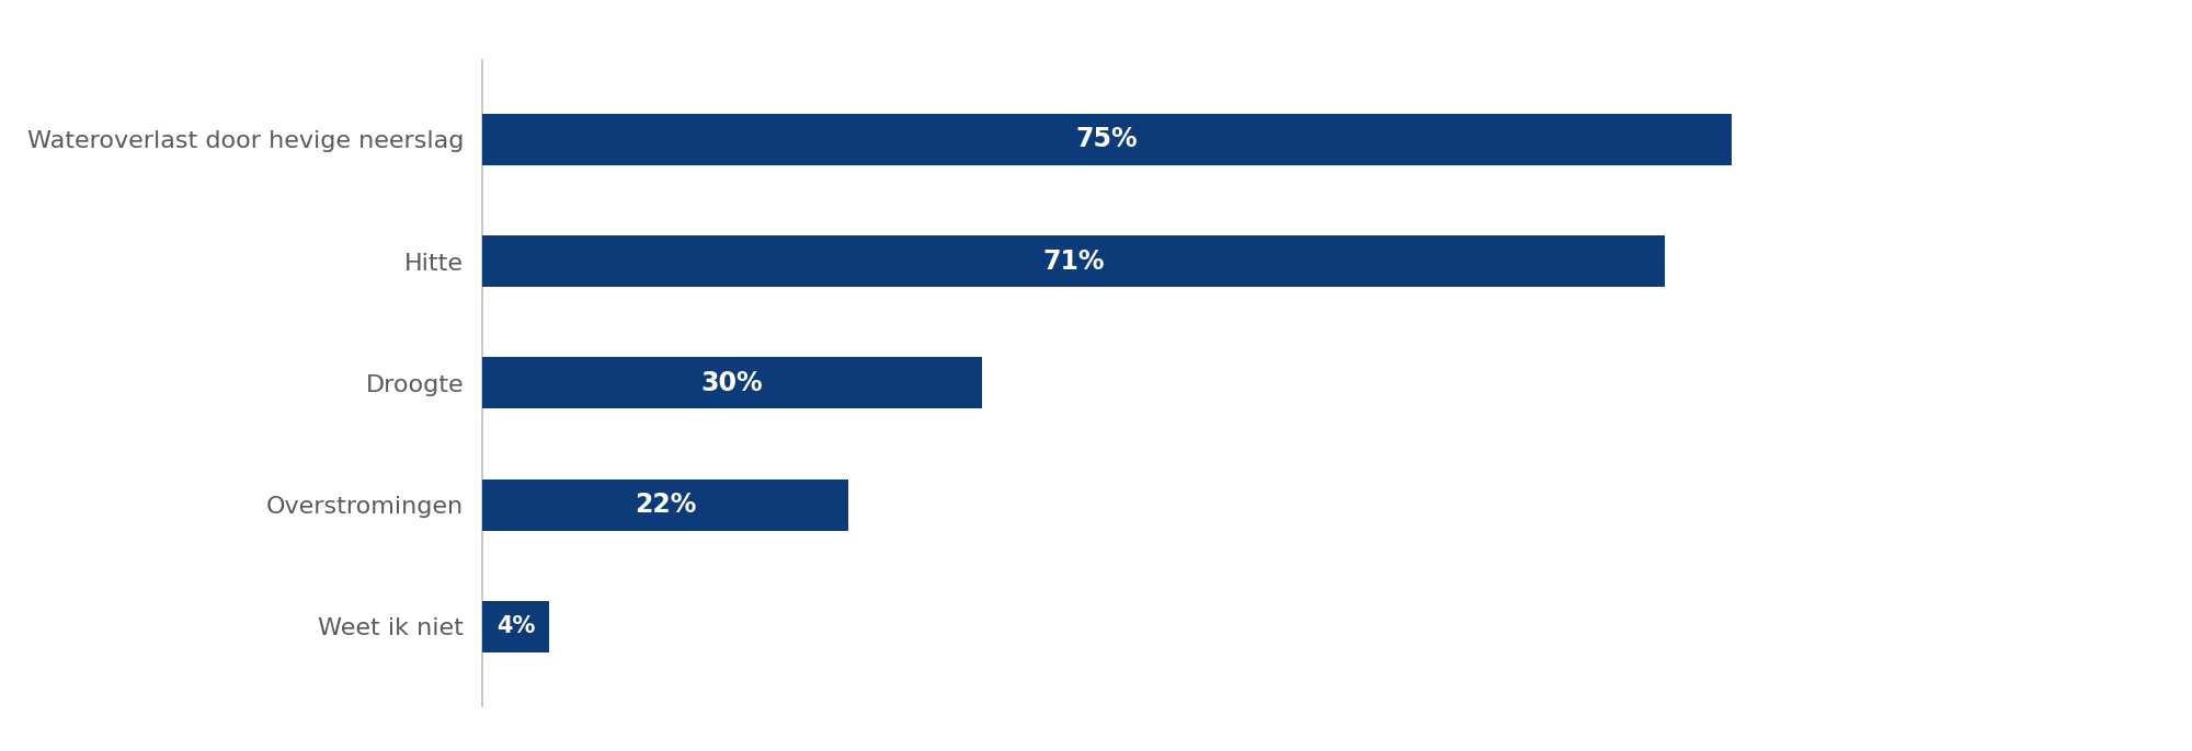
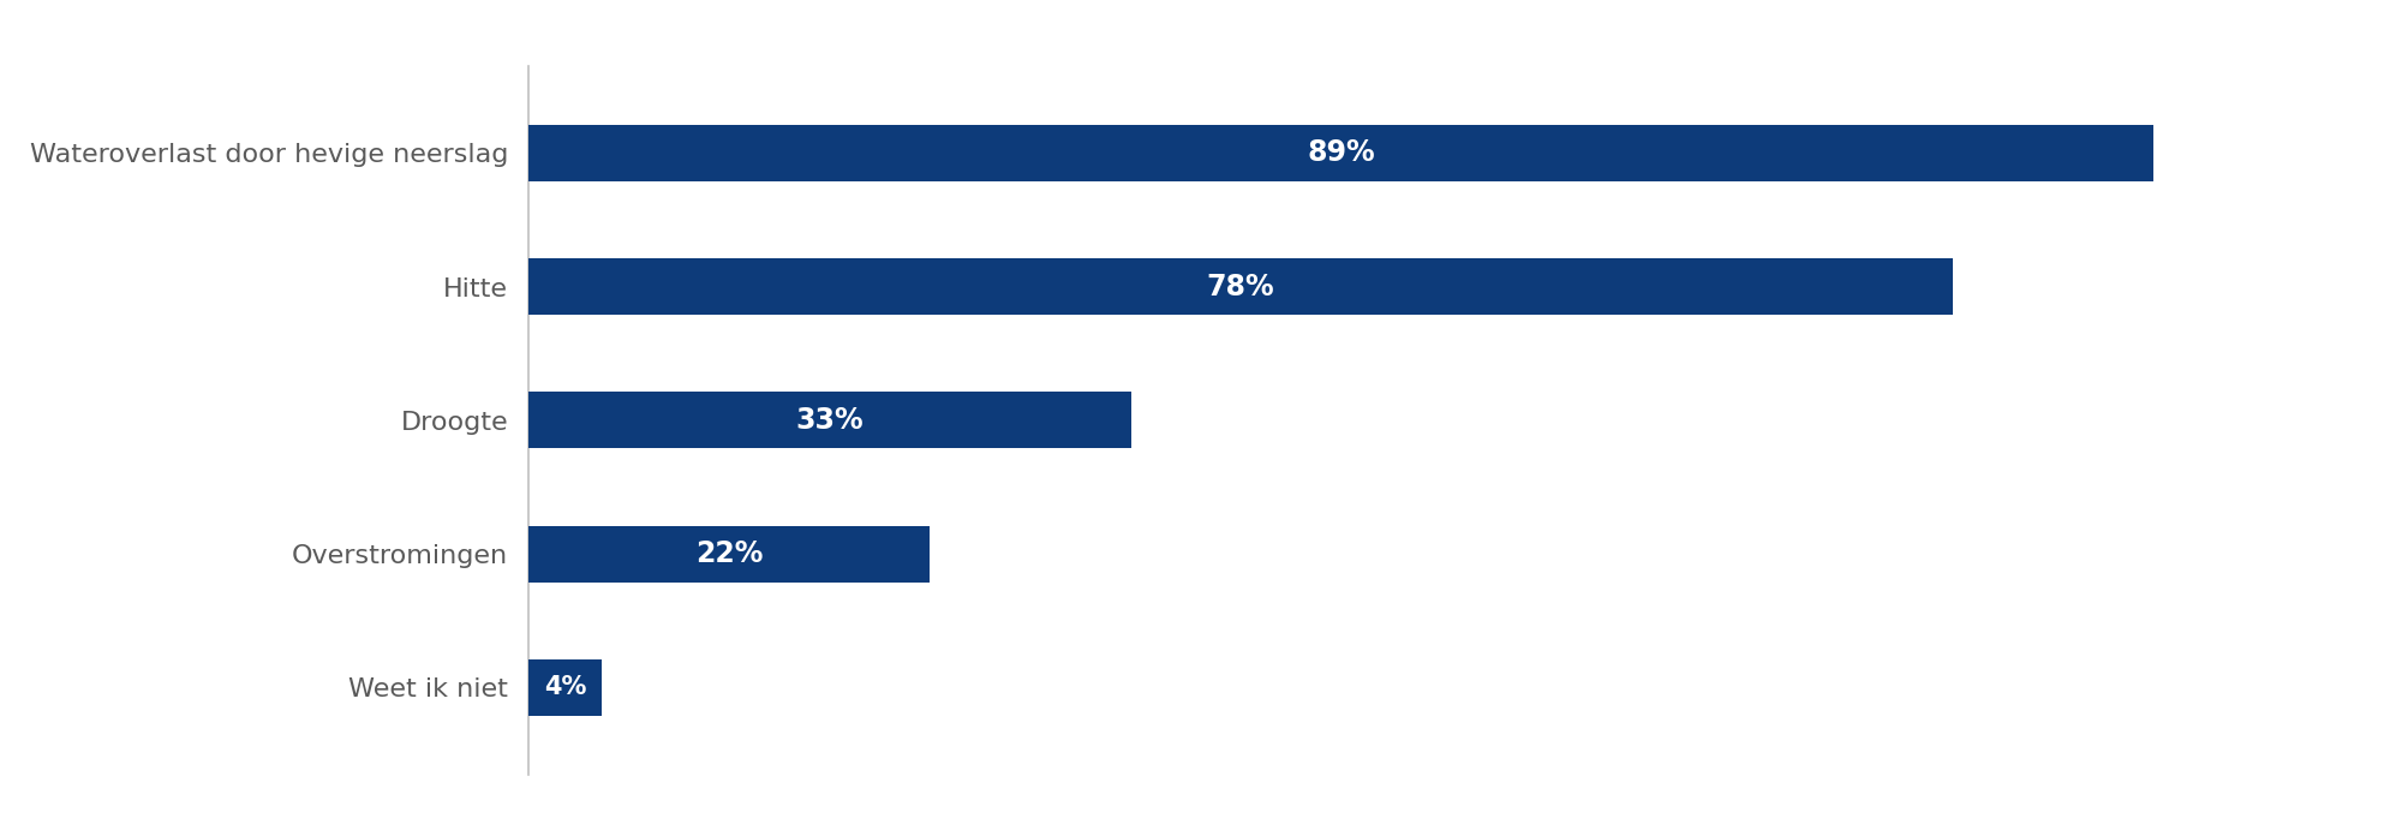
Wateroverlast door hevige neerslag: 75% -> 89%
Hitte: 71% -> 78%
Droogte: 30% -> 33%
